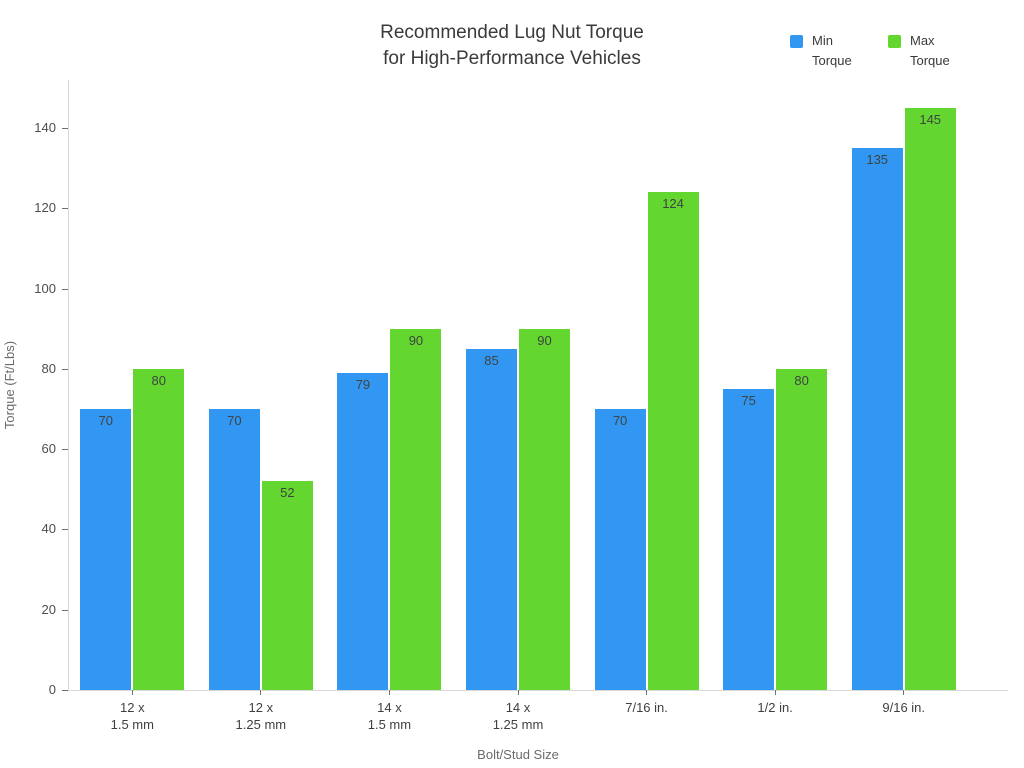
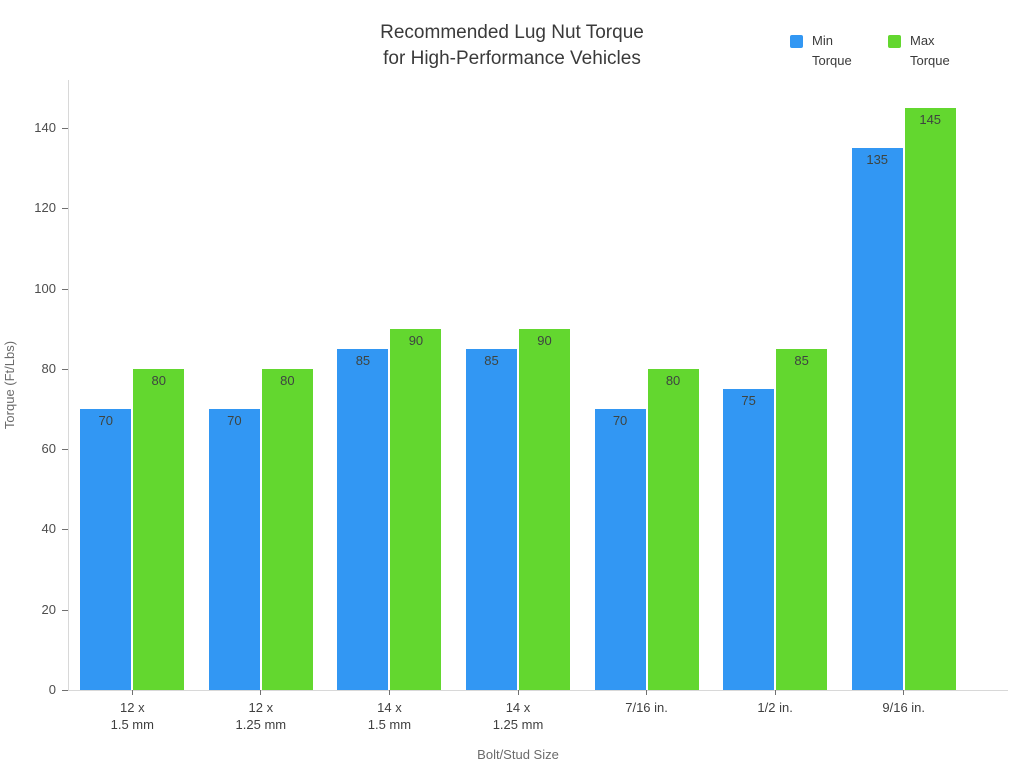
Max Torque/12 x 1.25 mm: 52 -> 80
Min Torque/14 x 1.5 mm: 79 -> 85
Max Torque/7/16 in.: 124 -> 80
Max Torque/1/2 in.: 80 -> 85
